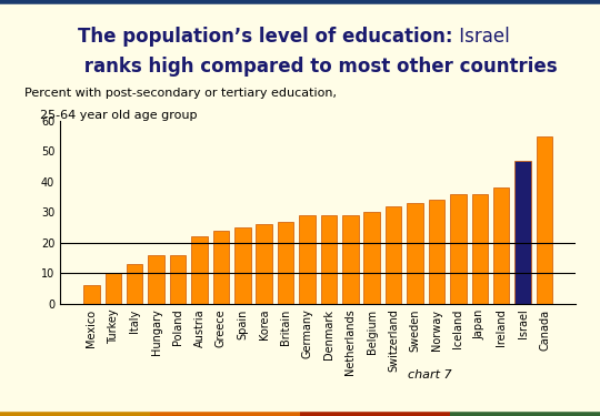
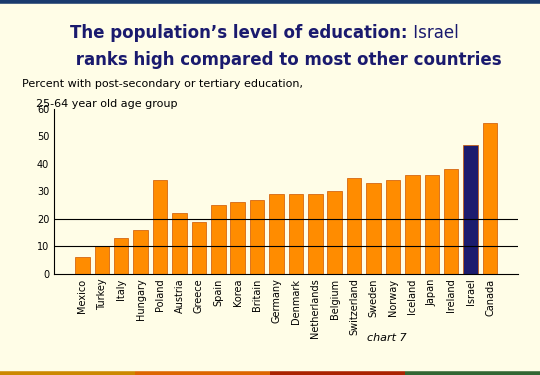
Poland: 16 -> 34
Greece: 24 -> 19
Switzerland: 32 -> 35
